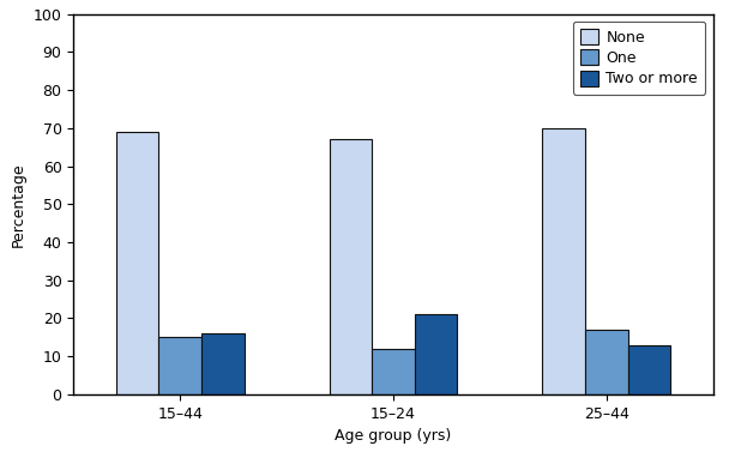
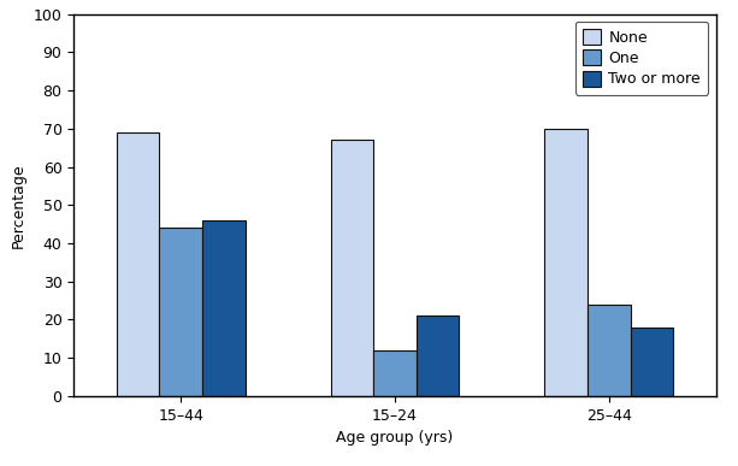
One/15–44: 15 -> 44
Two or more/15–44: 16 -> 46
One/25–44: 17 -> 24
Two or more/25–44: 13 -> 18
